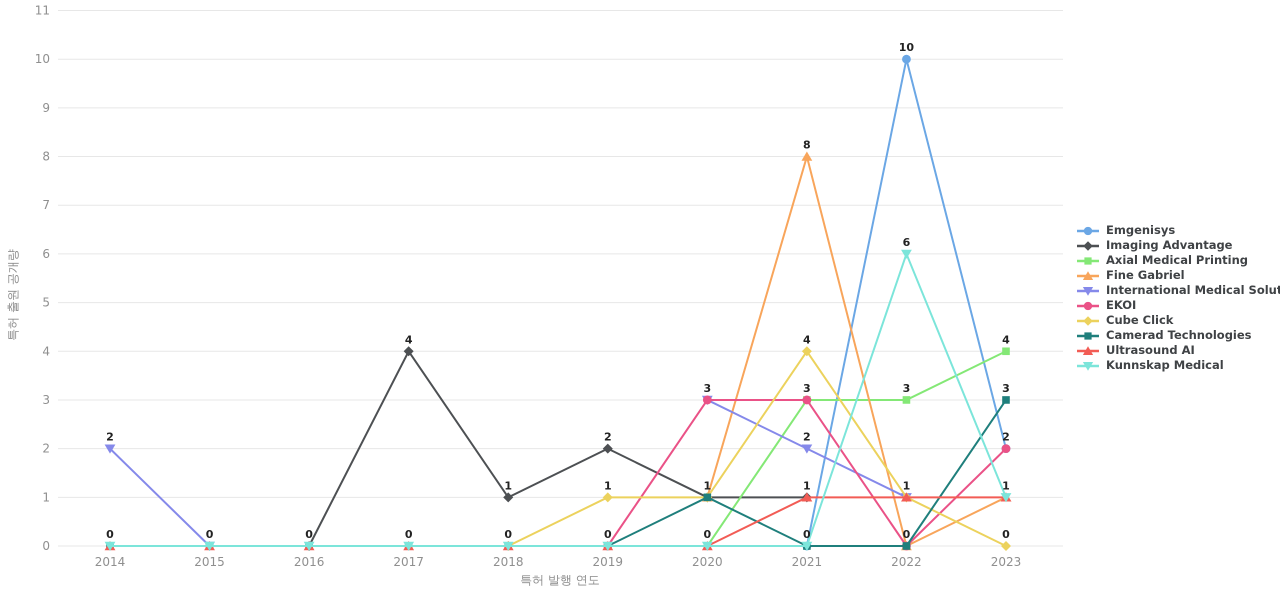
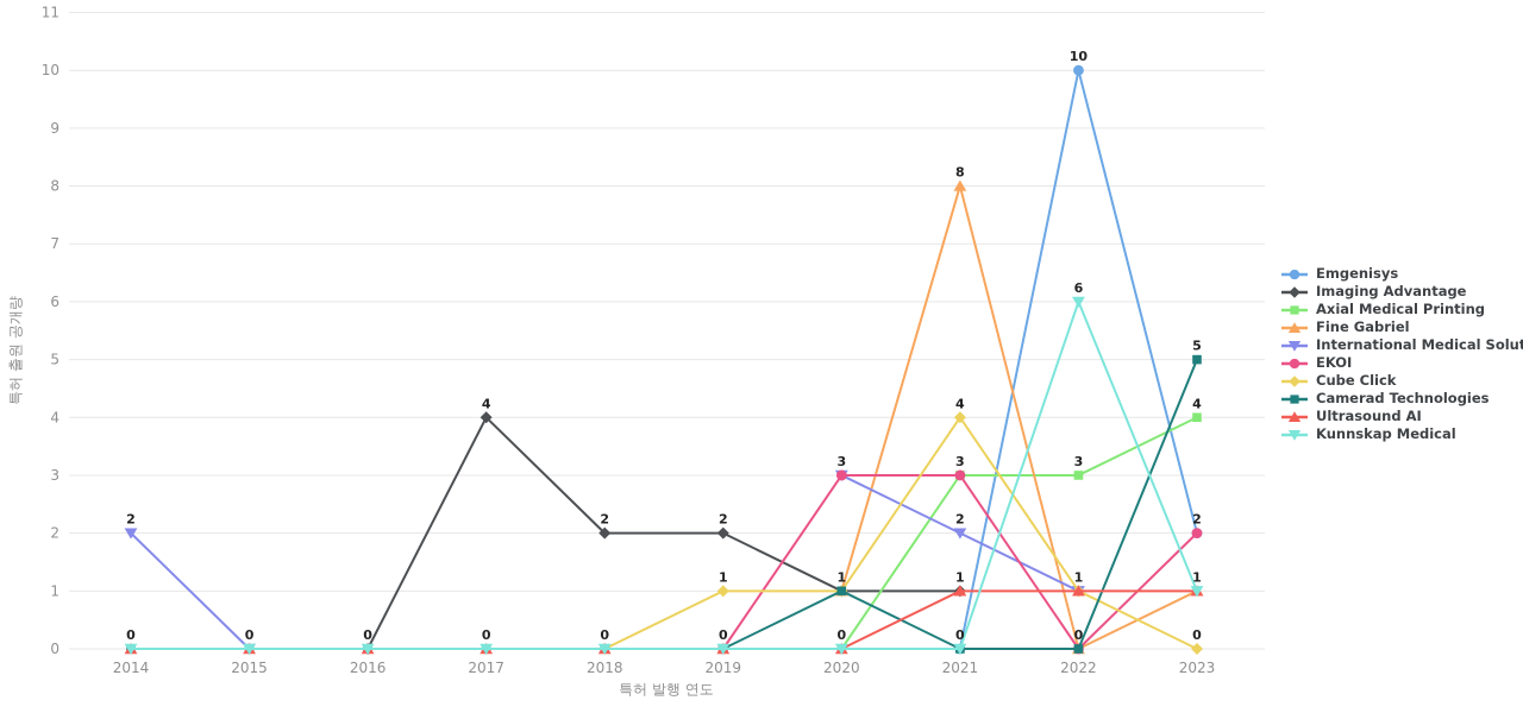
Imaging Advantage/2018: 1 -> 2
Camerad Technologies/2023: 3 -> 5
